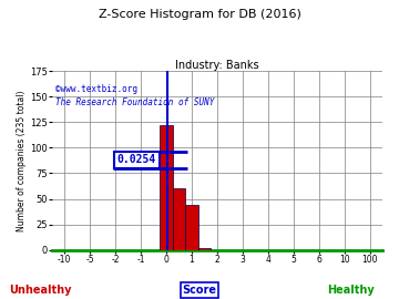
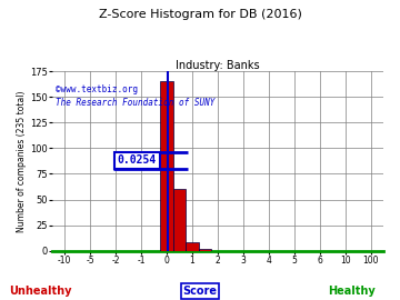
0: 122 -> 165
1: 44 -> 8
